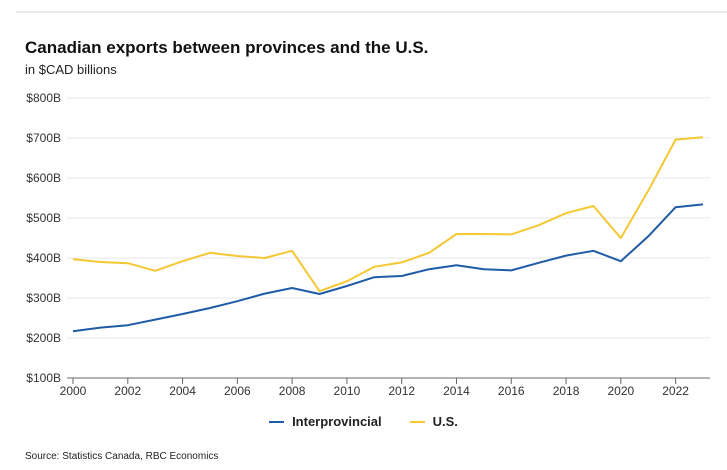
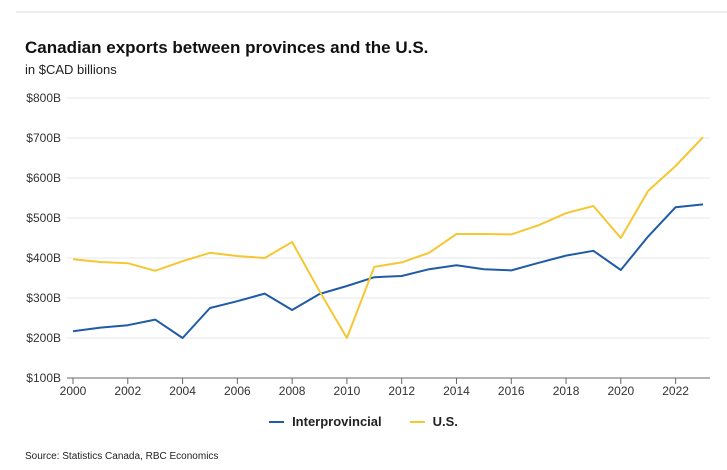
Interprovincial/2004: $260B -> $200B
Interprovincial/2008: $320B -> $270B
U.S./2008: $420B -> $440B
U.S./2010: $340B -> $200B
Interprovincial/2020: $390B -> $370B
U.S./2022: $700B -> $630B
